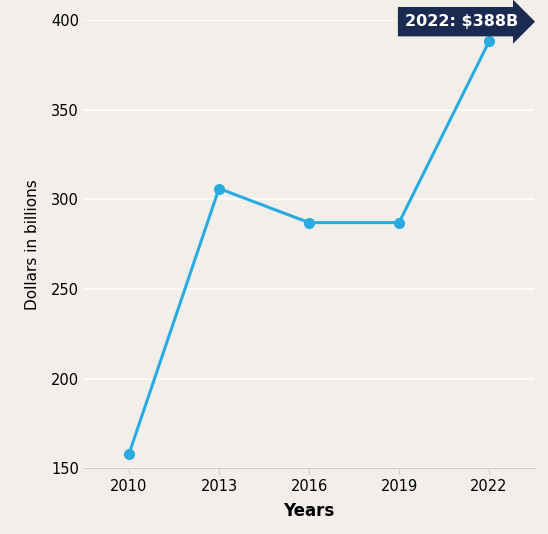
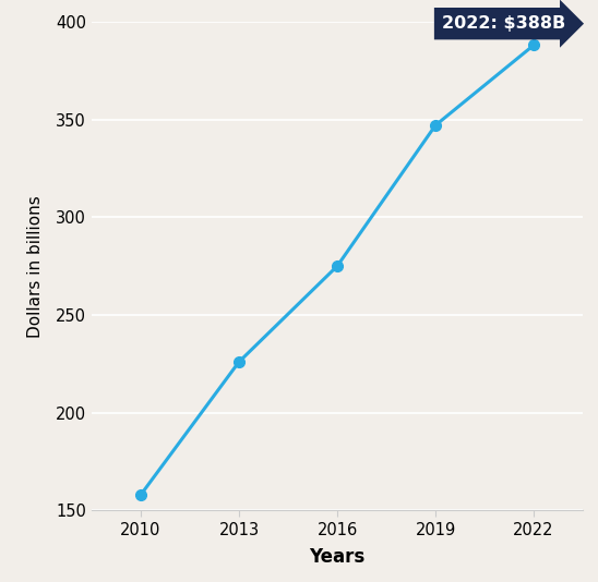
2013: 306 -> 226
2016: 287 -> 275
2019: 287 -> 347
